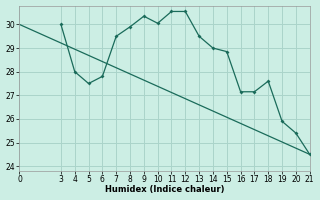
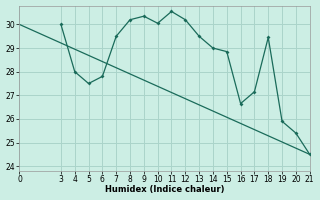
8: 29.90 -> 30.20
12: 30.55 -> 30.20
16: 27.15 -> 26.65
18: 27.60 -> 29.45
